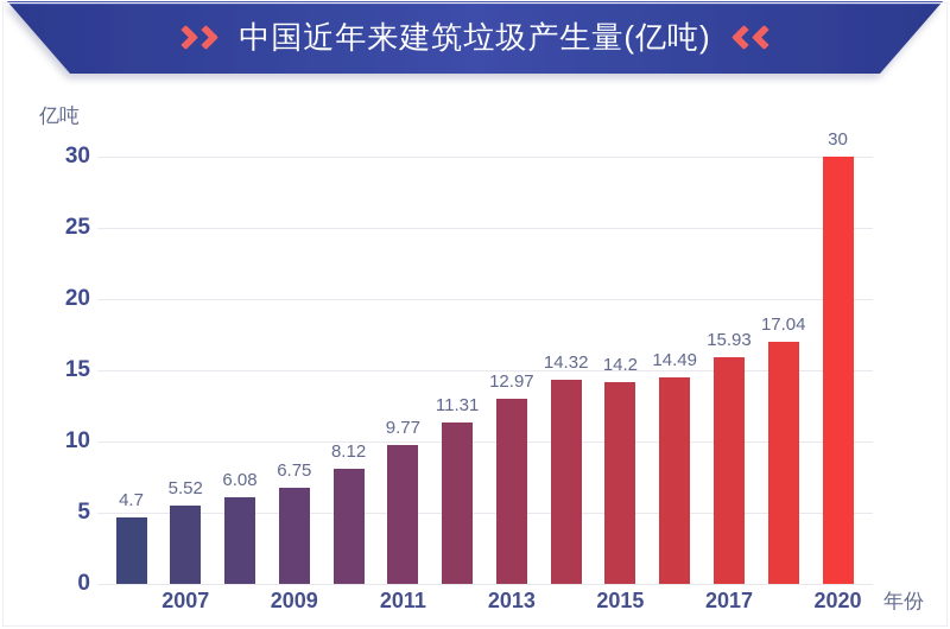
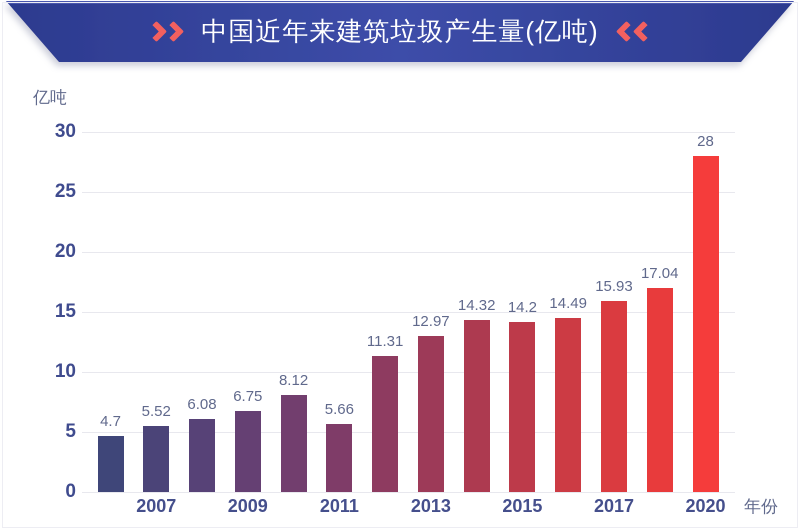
2011: 9.77 -> 5.66
2020: 30 -> 28
